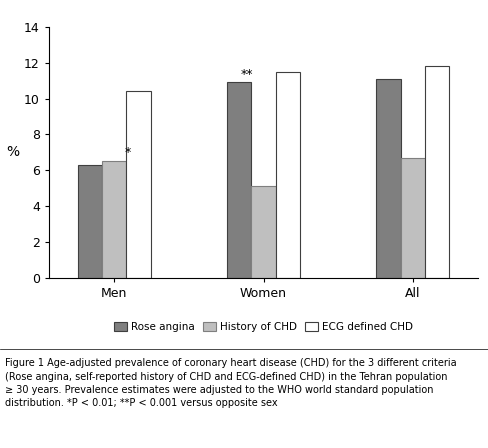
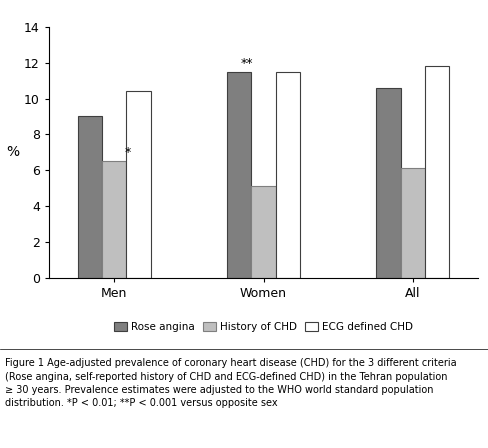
Rose angina/Men: 6.3 -> 9.0
Rose angina/Women: 10.9 -> 11.5
Rose angina/All: 11.1 -> 10.6
History of CHD/All: 6.7 -> 6.1
